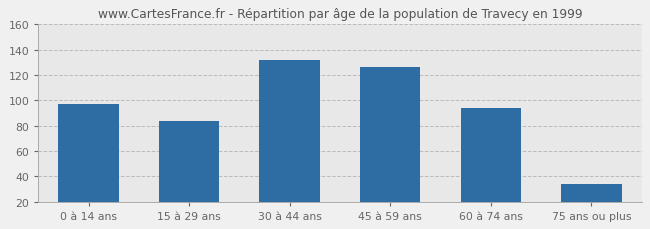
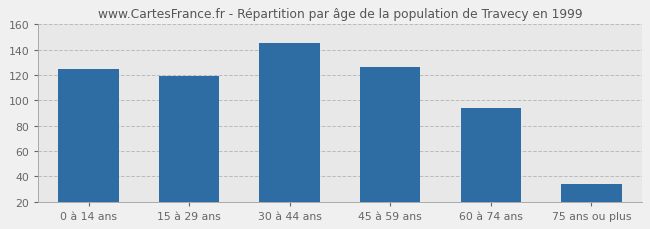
0 à 14 ans: 97 -> 125
15 à 29 ans: 84 -> 119
30 à 44 ans: 132 -> 145
